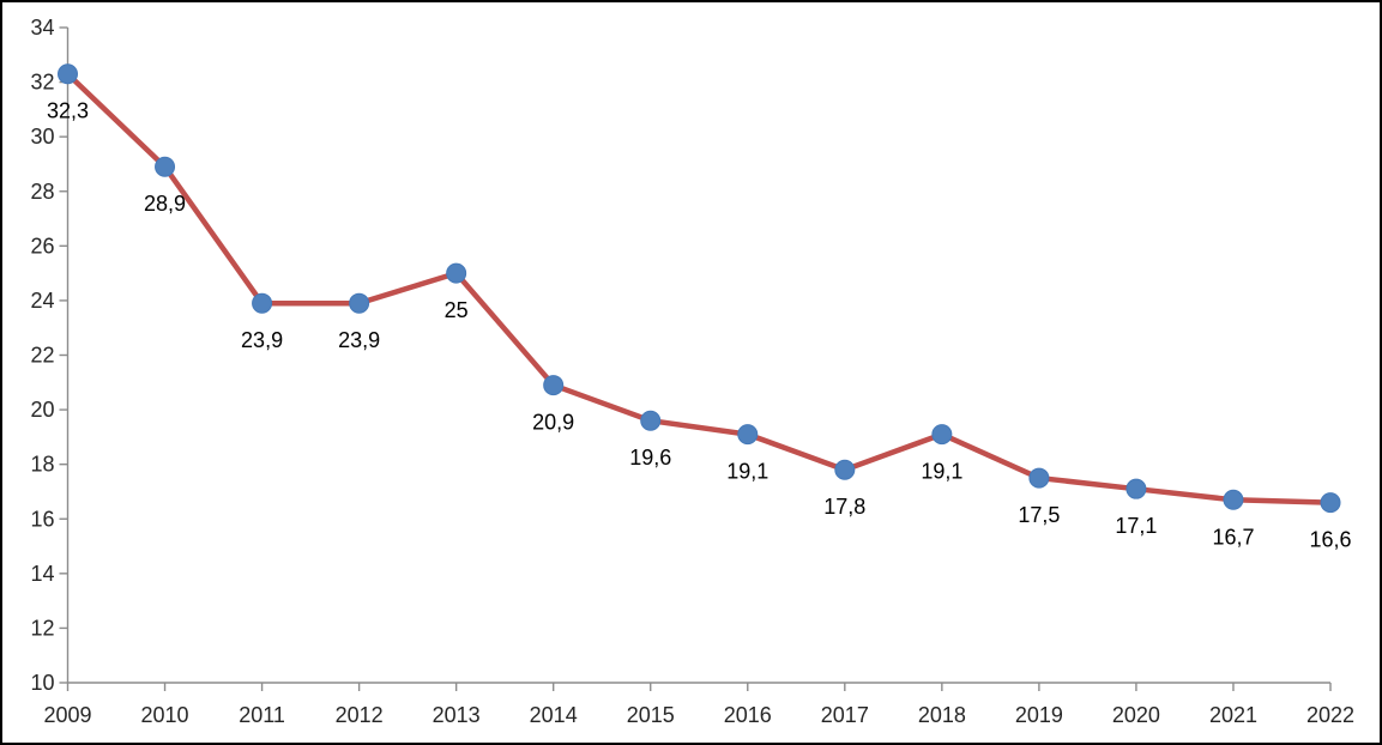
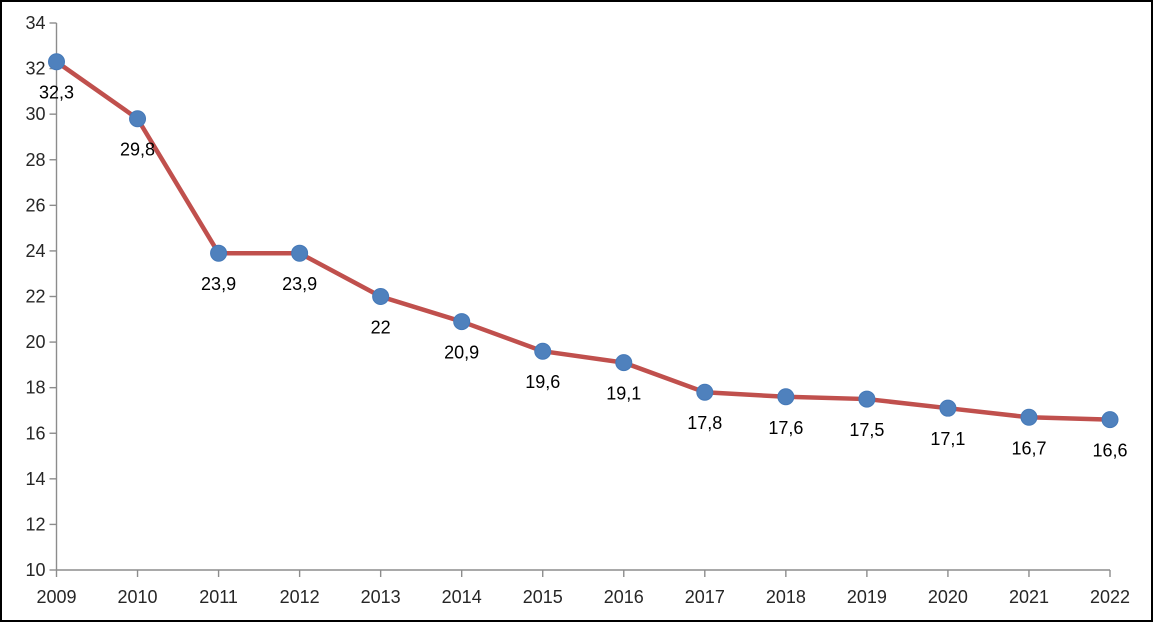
2010: 28,9 -> 29,8
2013: 25 -> 22
2018: 19,1 -> 17,6
